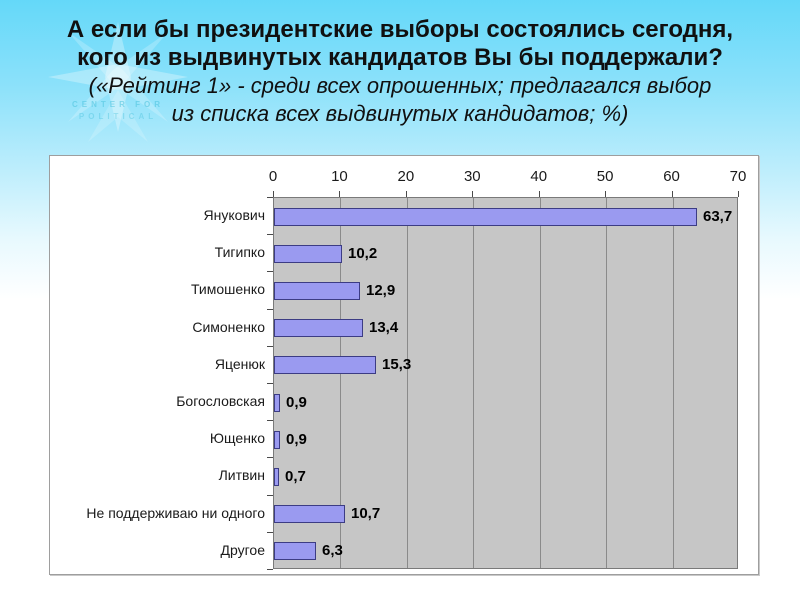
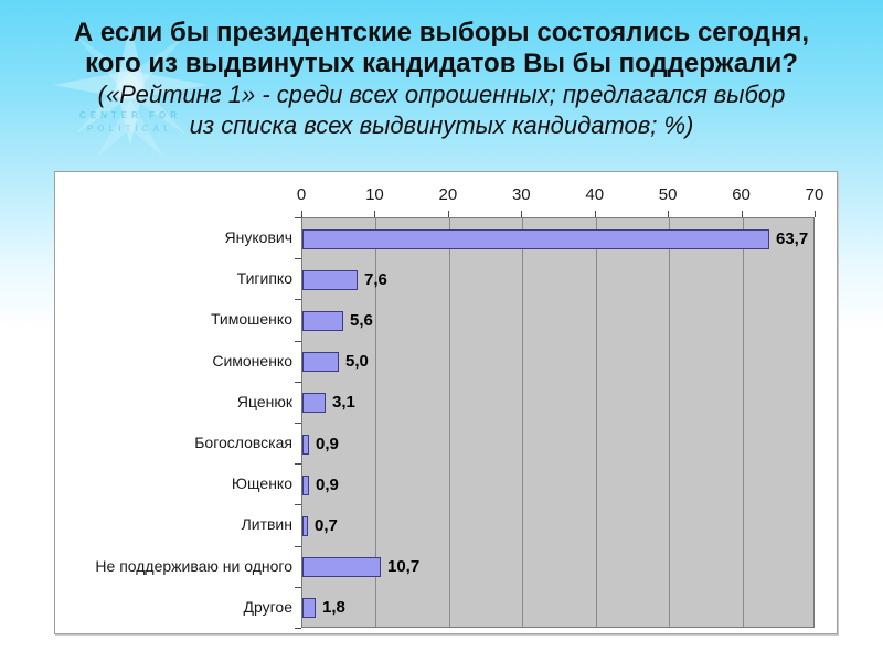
Тигипко: 10,2 -> 7,6
Тимошенко: 12,9 -> 5,6
Симоненко: 13,4 -> 5,0
Яценюк: 15,3 -> 3,1
Другое: 6,3 -> 1,8
